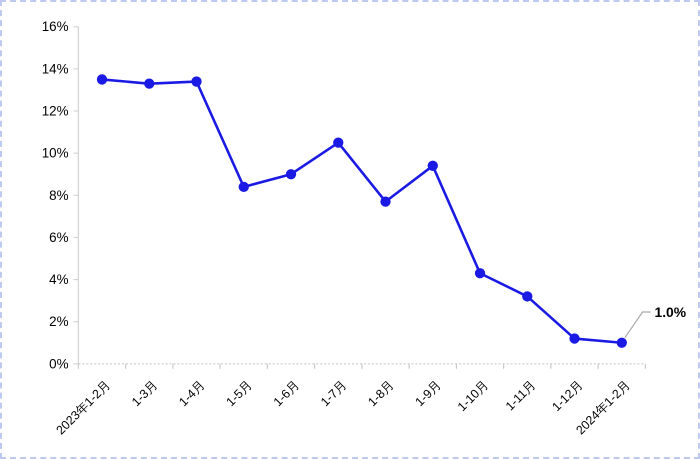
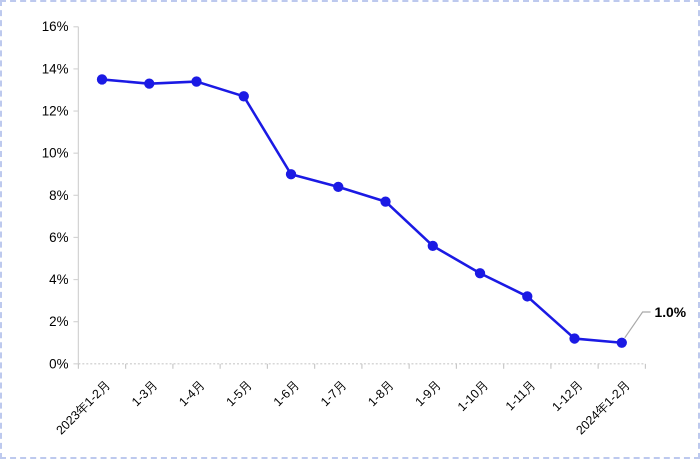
1-5月: 8.4% -> 12.7%
1-7月: 10.5% -> 8.4%
1-9月: 9.4% -> 5.6%
